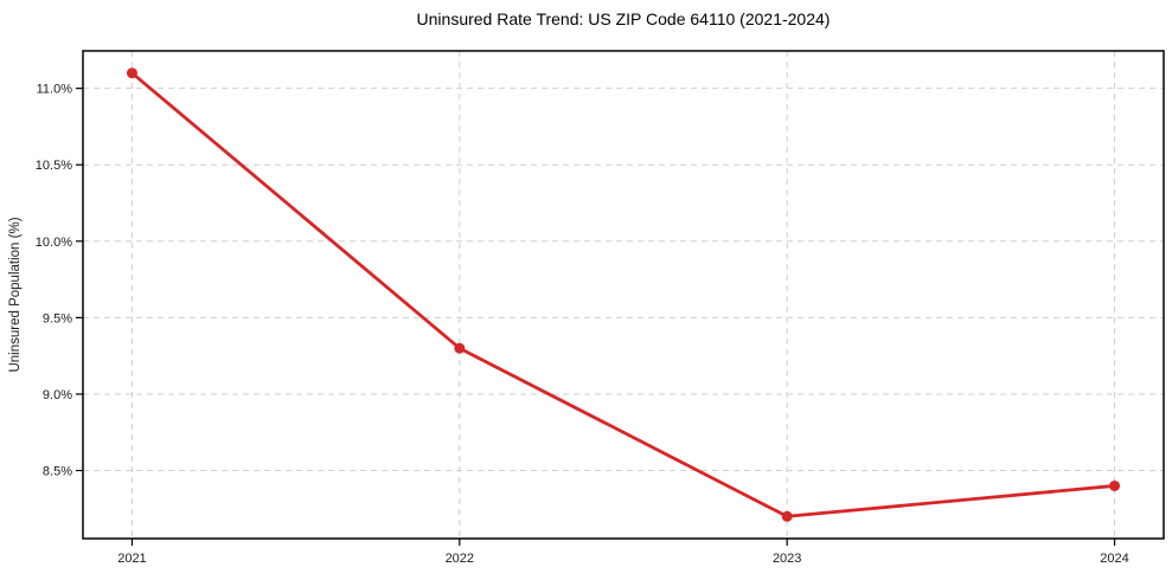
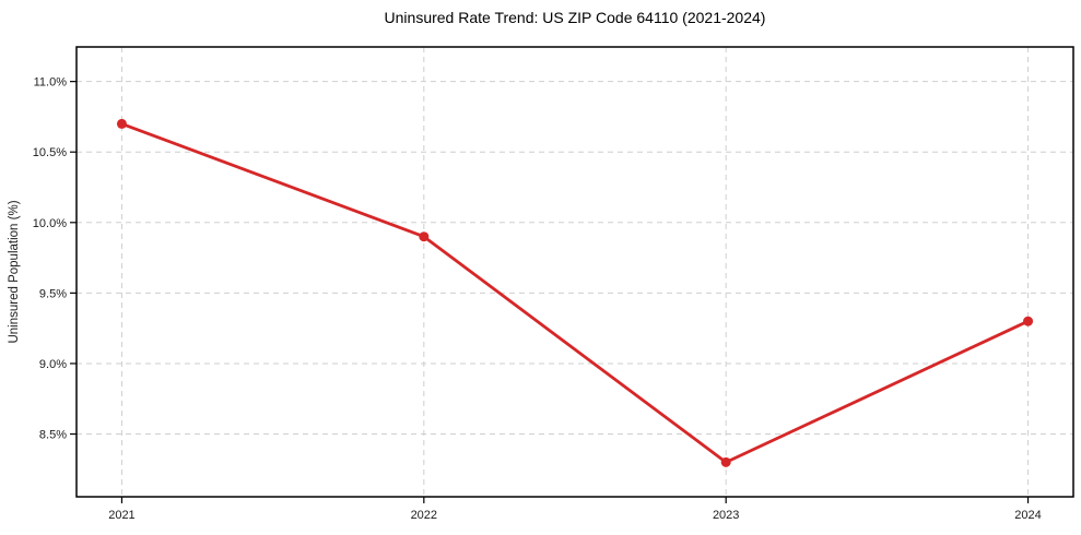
2021: 11.1% -> 10.7%
2022: 9.3% -> 9.9%
2023: 8.2% -> 8.3%
2024: 8.4% -> 9.3%
